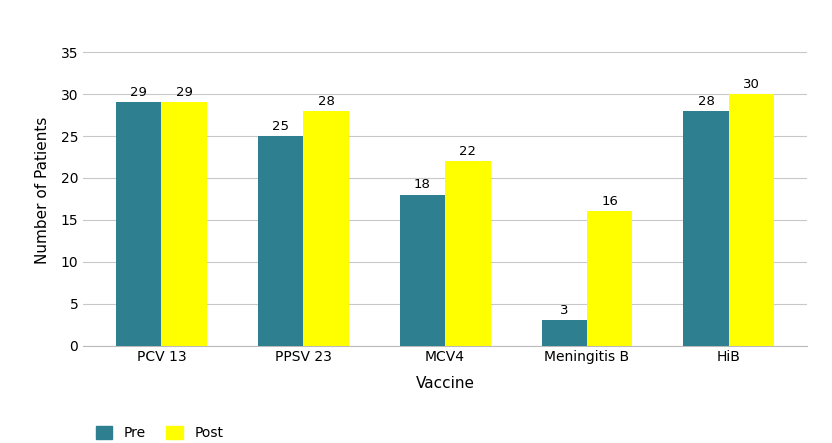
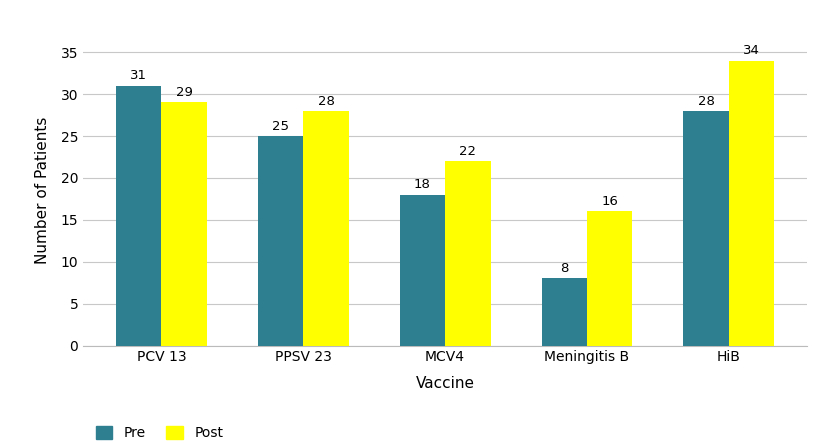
Pre/PCV 13: 29 -> 31
Pre/Meningitis B: 3 -> 8
Post/HiB: 30 -> 34
